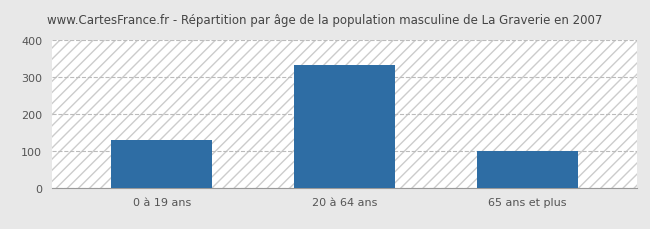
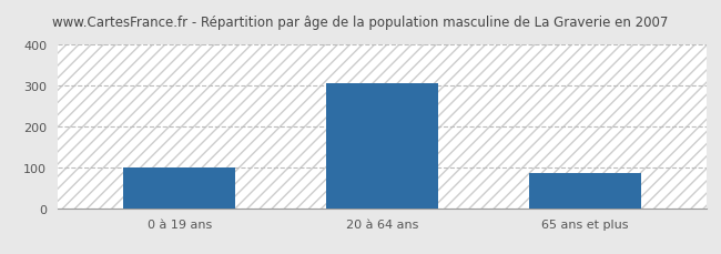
0 à 19 ans: 128 -> 100
20 à 64 ans: 332 -> 305
65 ans et plus: 99 -> 85
